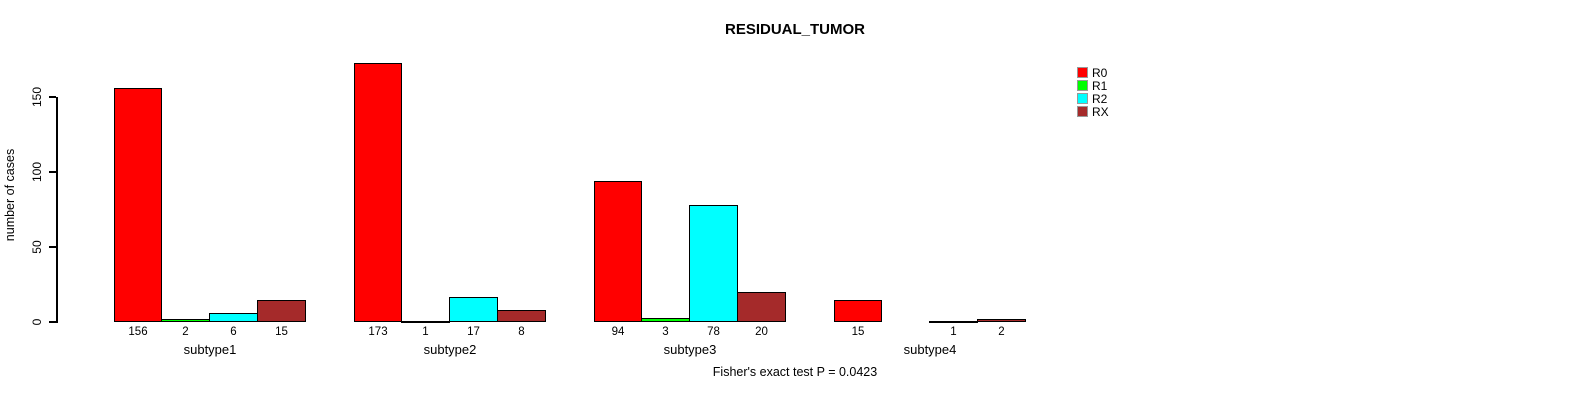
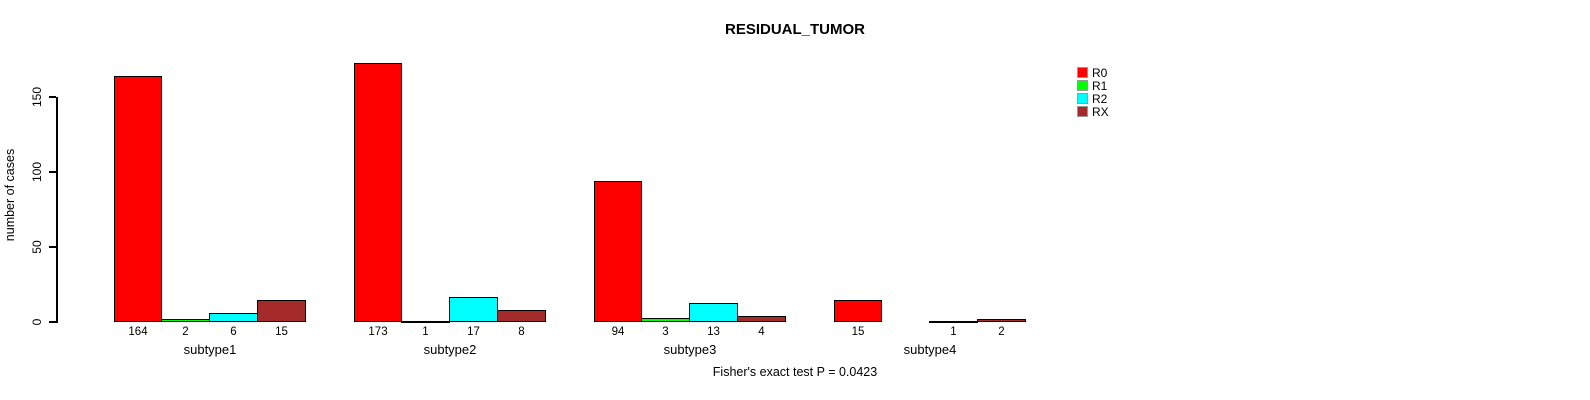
R0/subtype1: 156 -> 164
R2/subtype3: 78 -> 13
RX/subtype3: 20 -> 4
